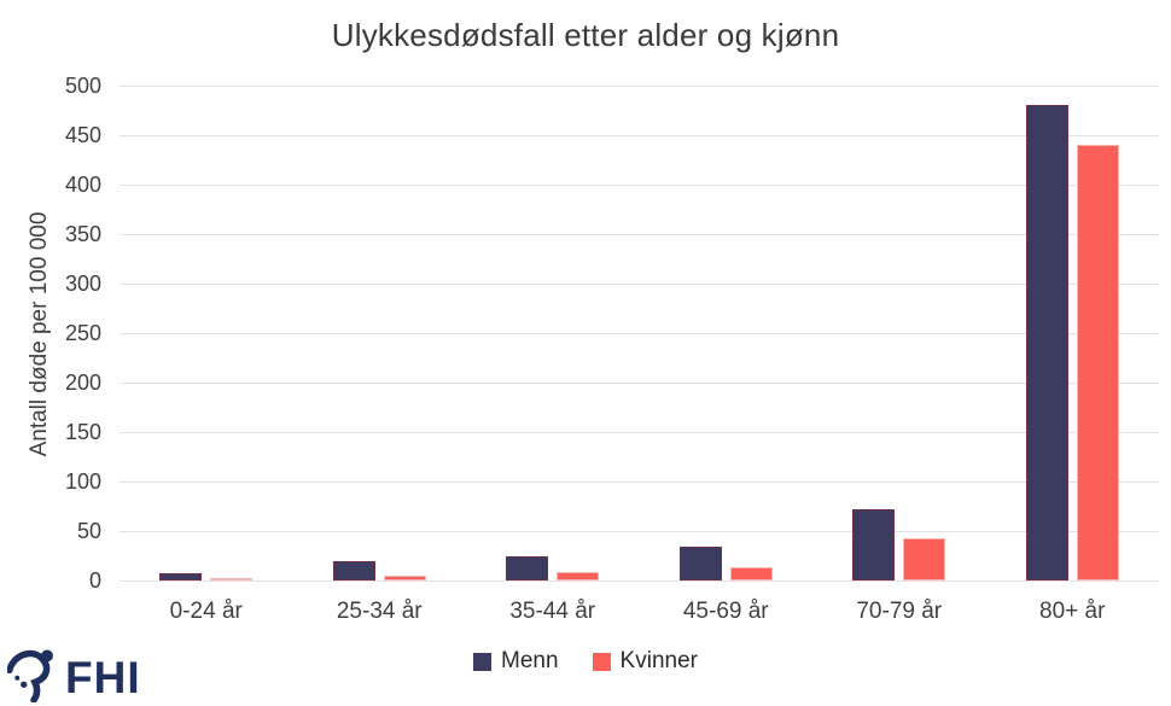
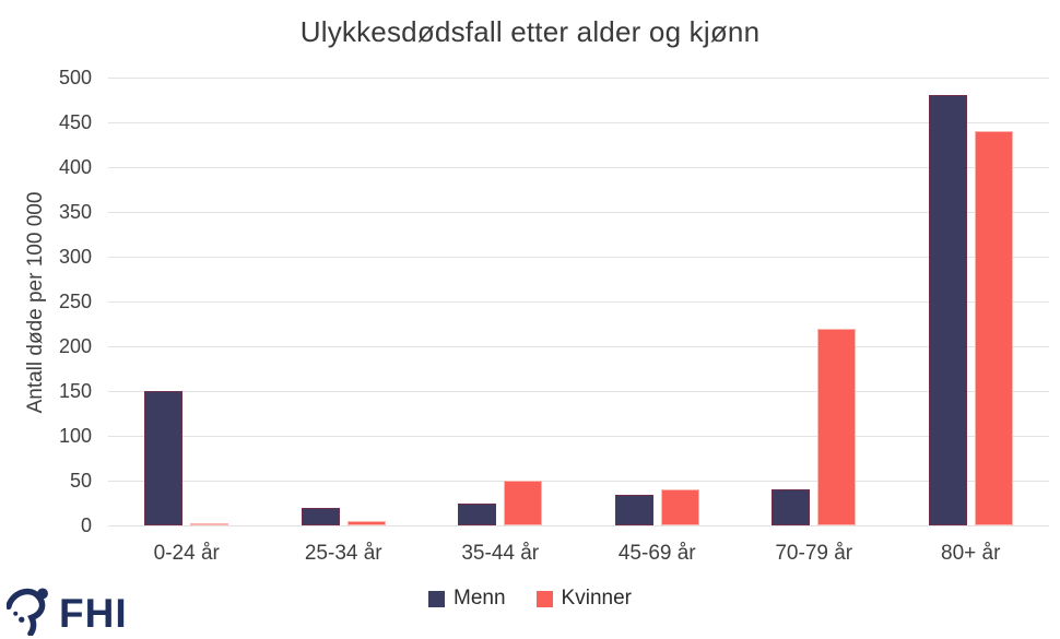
Menn/0-24 år: 10 -> 150
Kvinner/35-44 år: 10 -> 50
Kvinner/45-69 år: 10 -> 40
Menn/70-79 år: 70 -> 40
Kvinner/70-79 år: 40 -> 220
